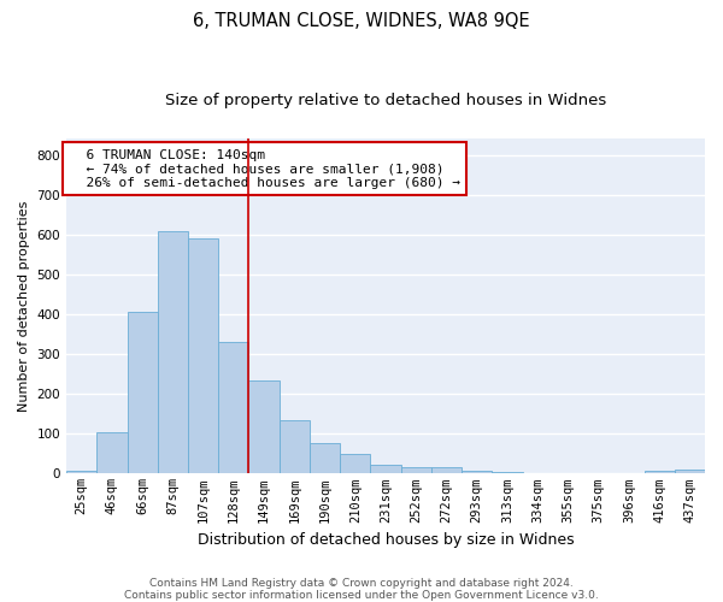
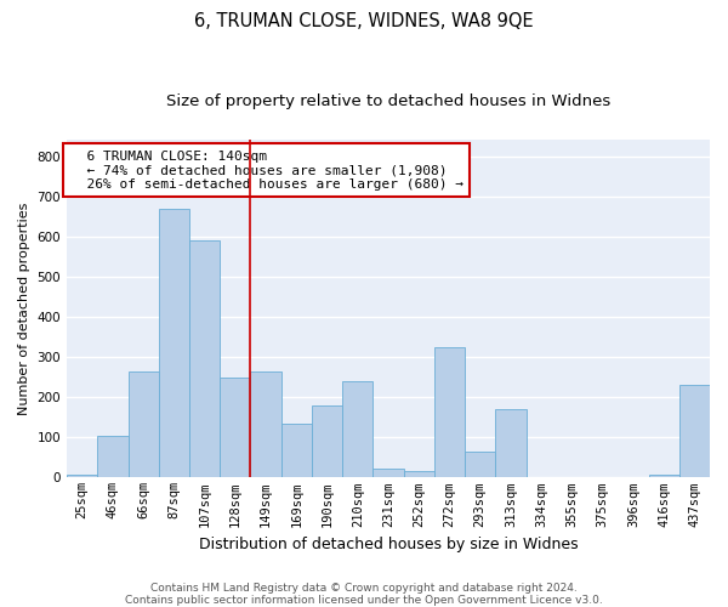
66sqm: 405 -> 265
87sqm: 608 -> 670
128sqm: 330 -> 250
149sqm: 235 -> 265
190sqm: 78 -> 180
210sqm: 50 -> 240
272sqm: 17 -> 325
293sqm: 8 -> 65
313sqm: 3 -> 170
437sqm: 10 -> 230
